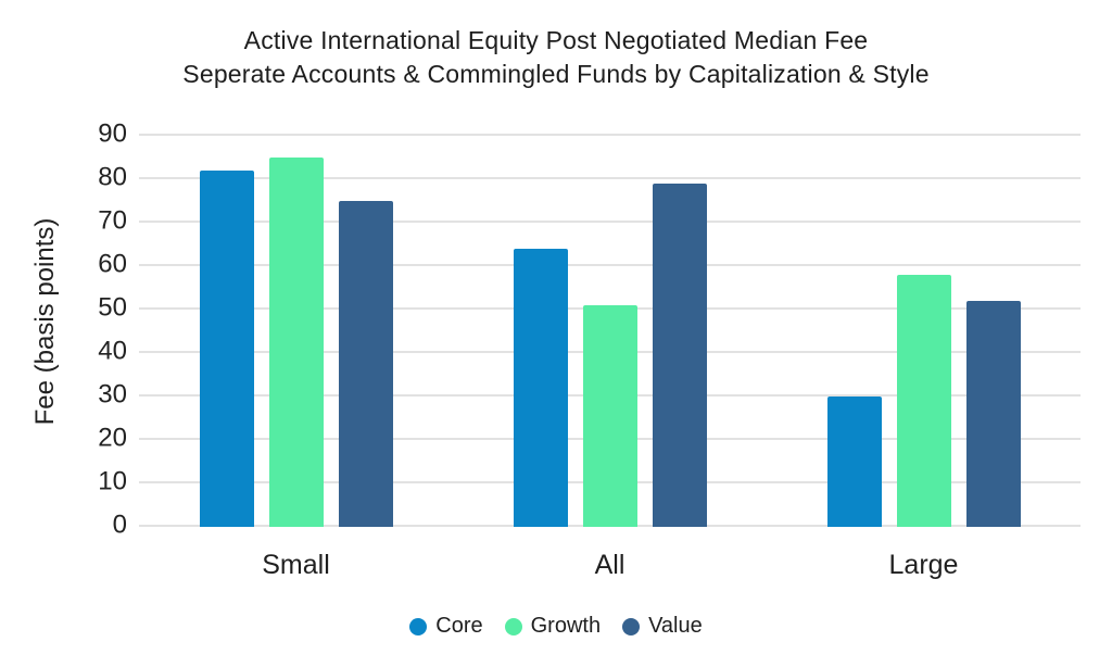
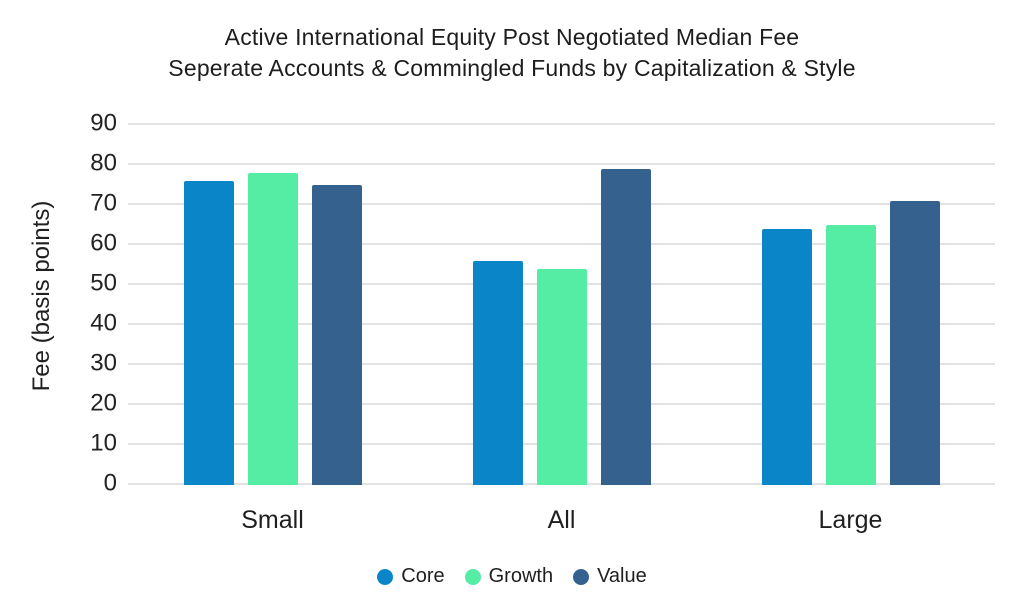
Core/Small: 82 -> 76
Growth/Small: 85 -> 78
Core/All: 64 -> 56
Growth/All: 51 -> 54
Core/Large: 30 -> 64
Growth/Large: 58 -> 65
Value/Large: 52 -> 71
